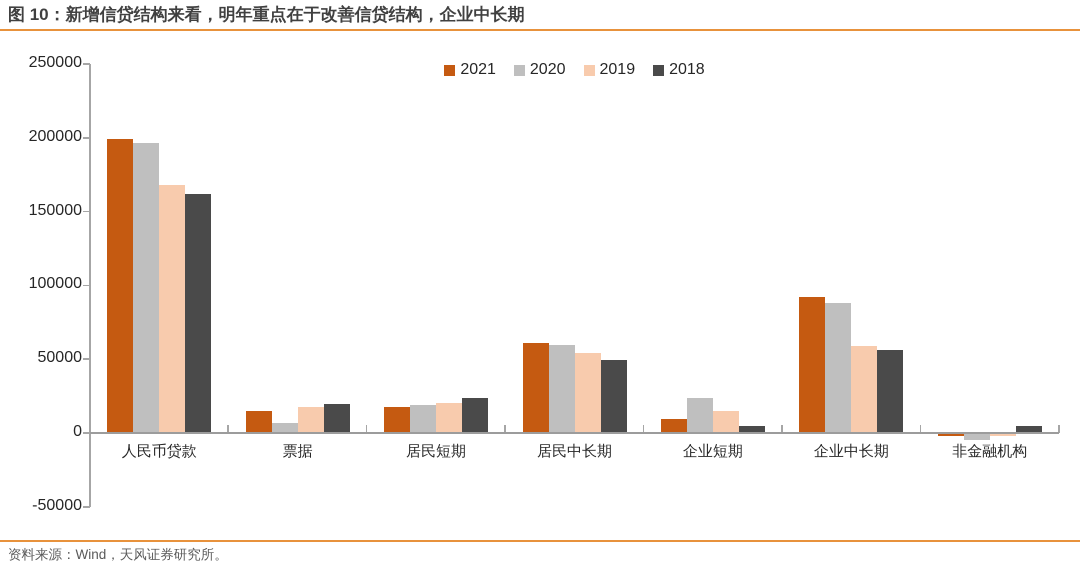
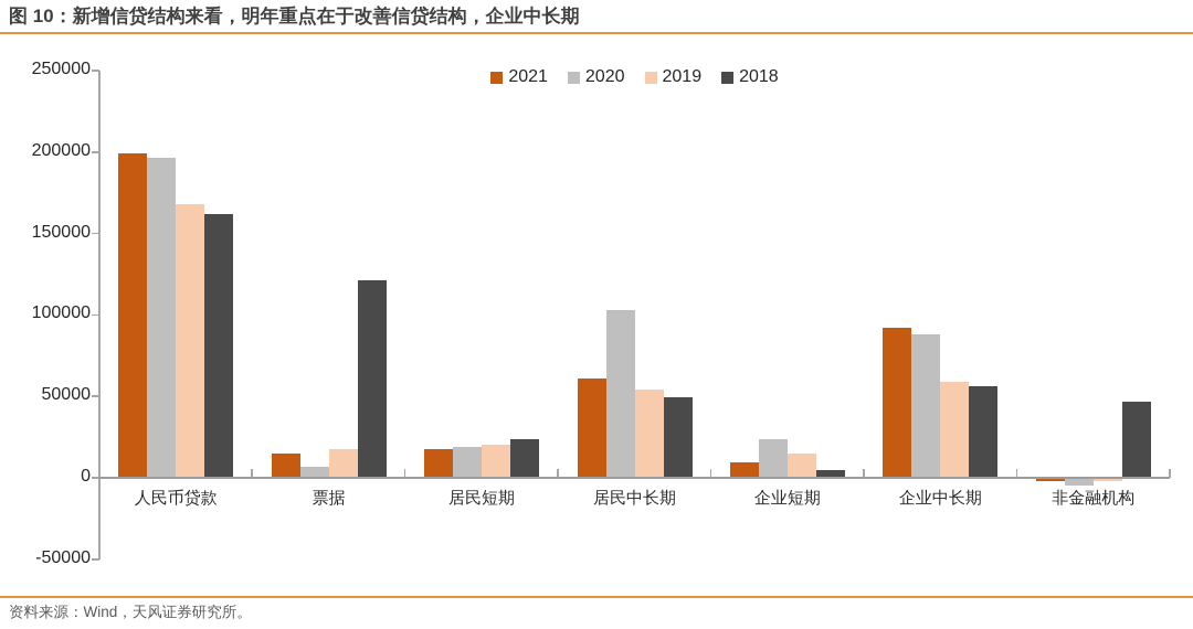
2018/票据: 20000 -> 121000
2020/居民中长期: 60000 -> 103000
2018/非金融机构: 5000 -> 47000
